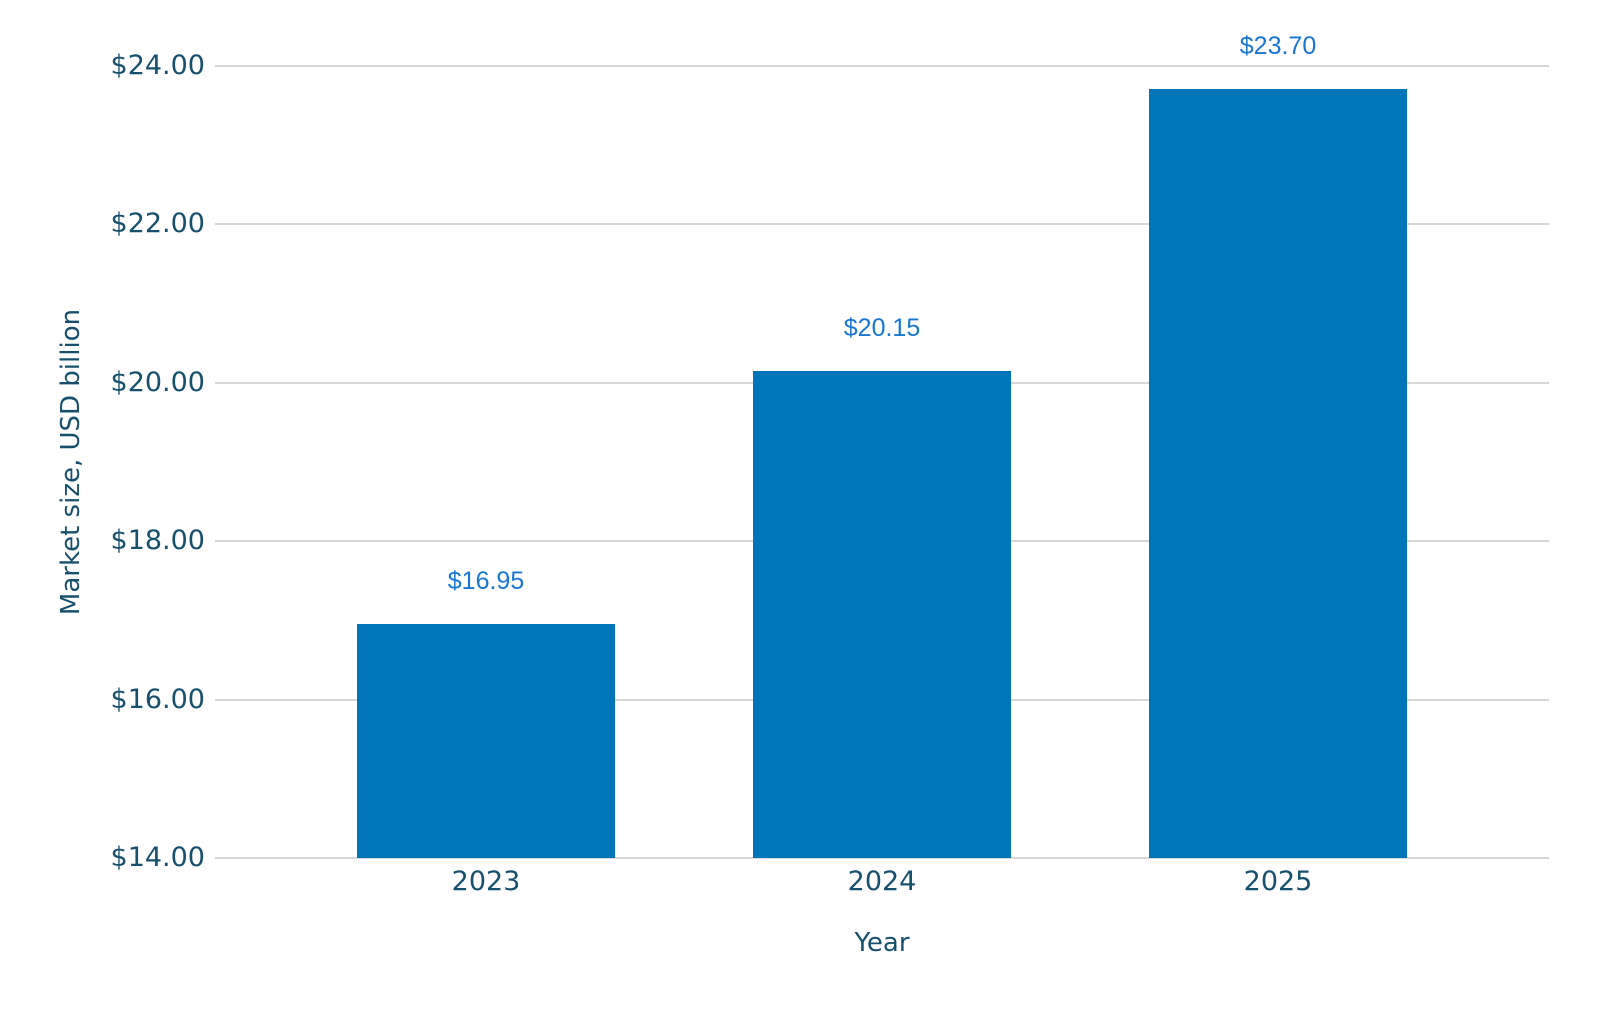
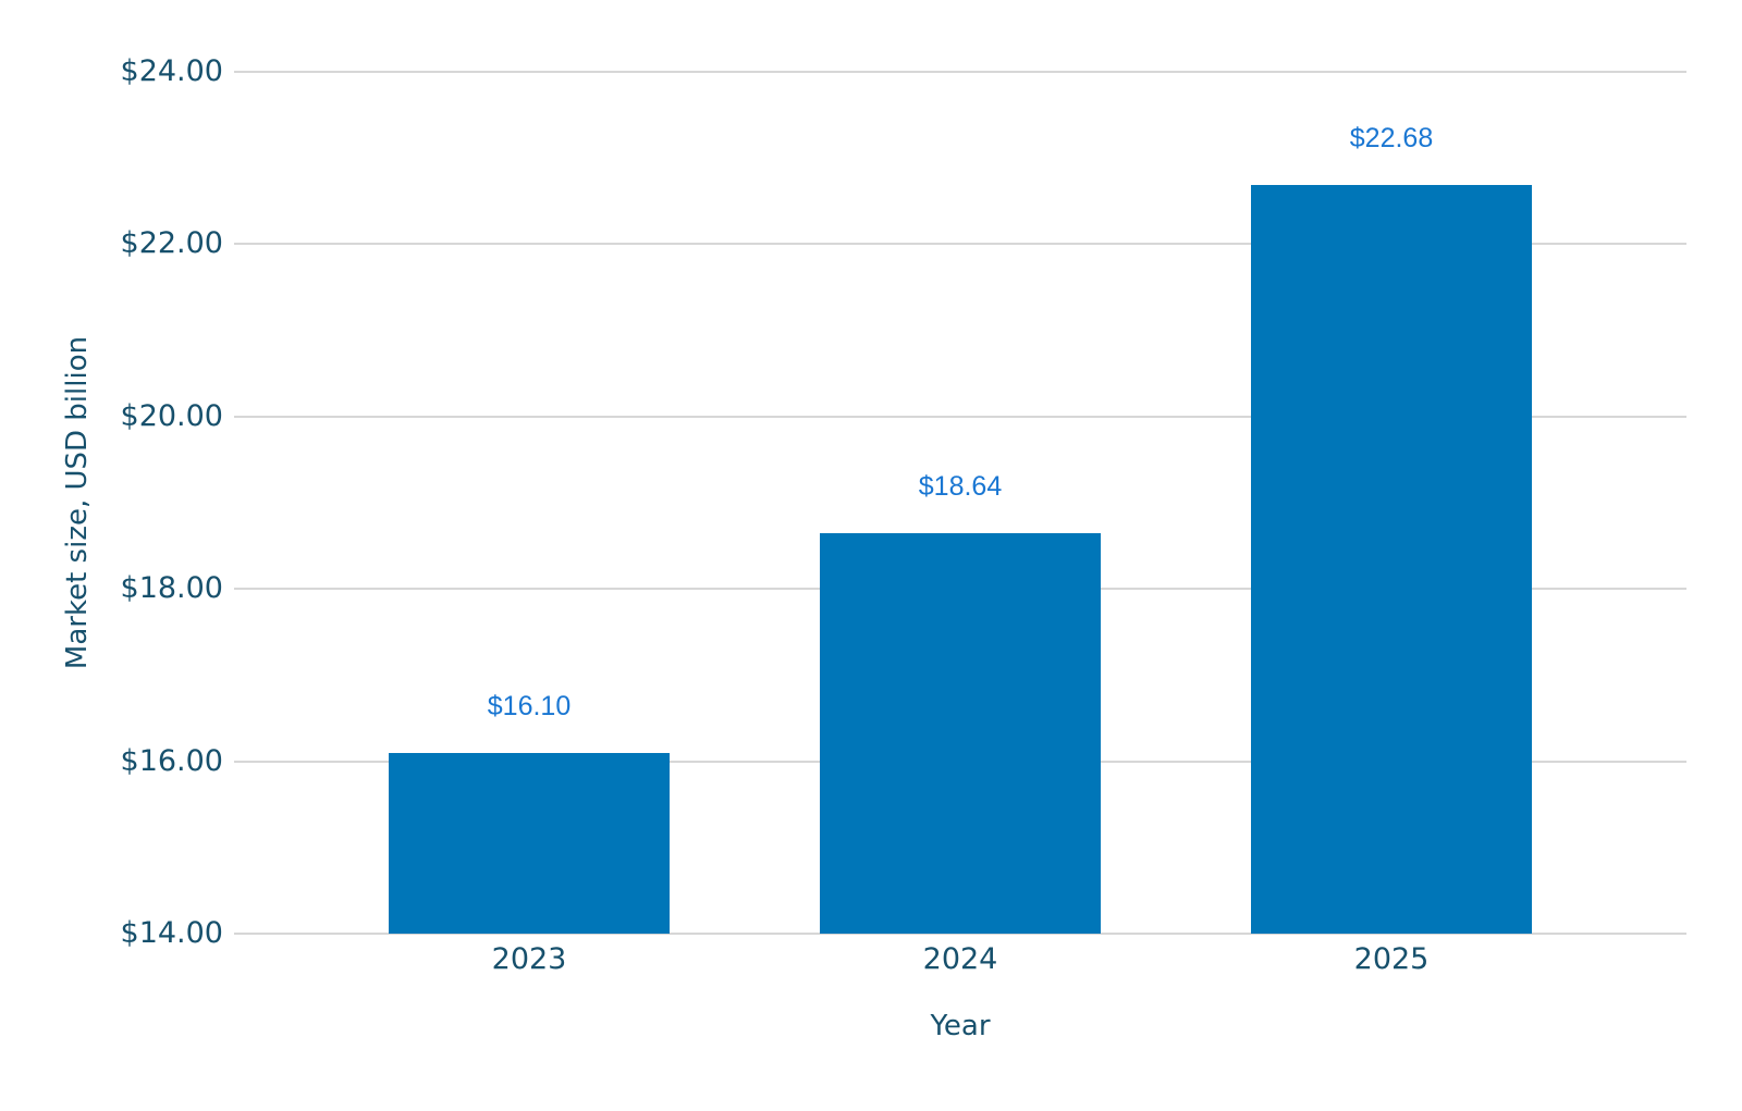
2023: $16.95 -> $16.10
2024: $20.15 -> $18.64
2025: $23.70 -> $22.68
